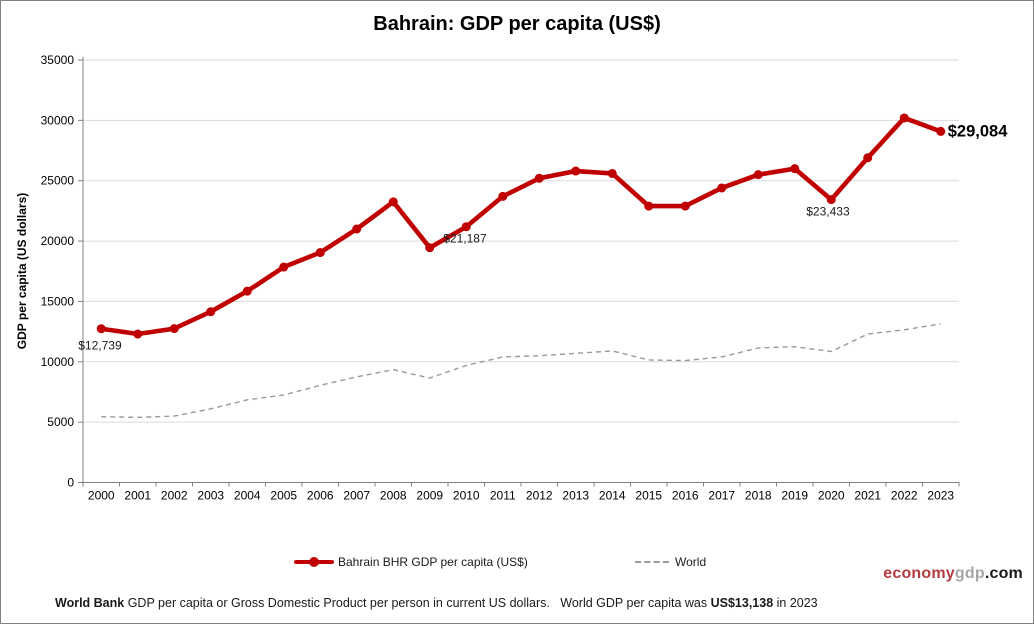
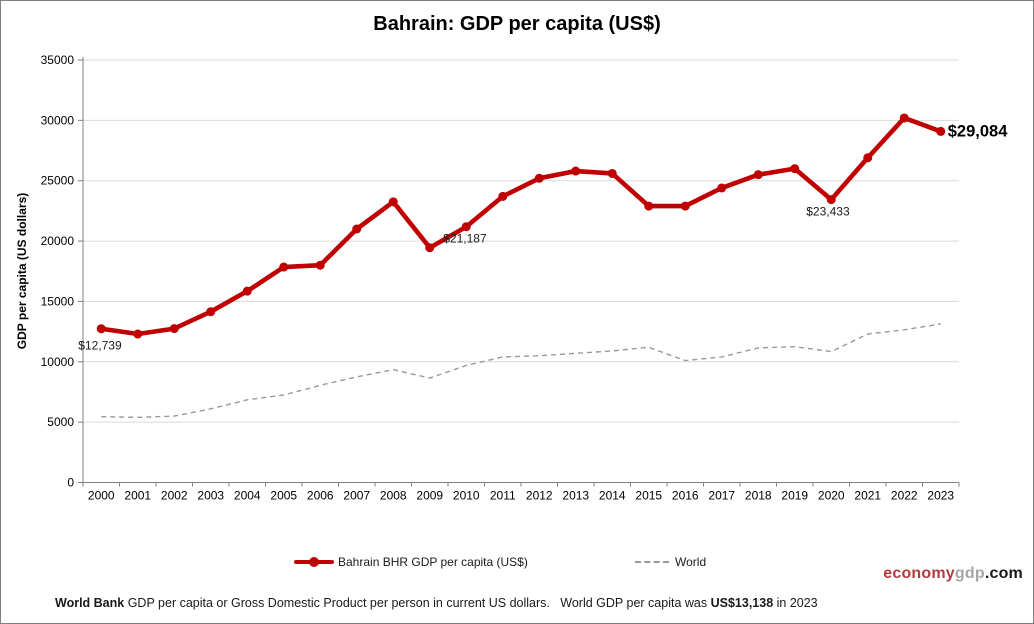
Bahrain BHR GDP per capita (US$)/2006: 19000 -> 18000
World/2015: 10200 -> 11200
